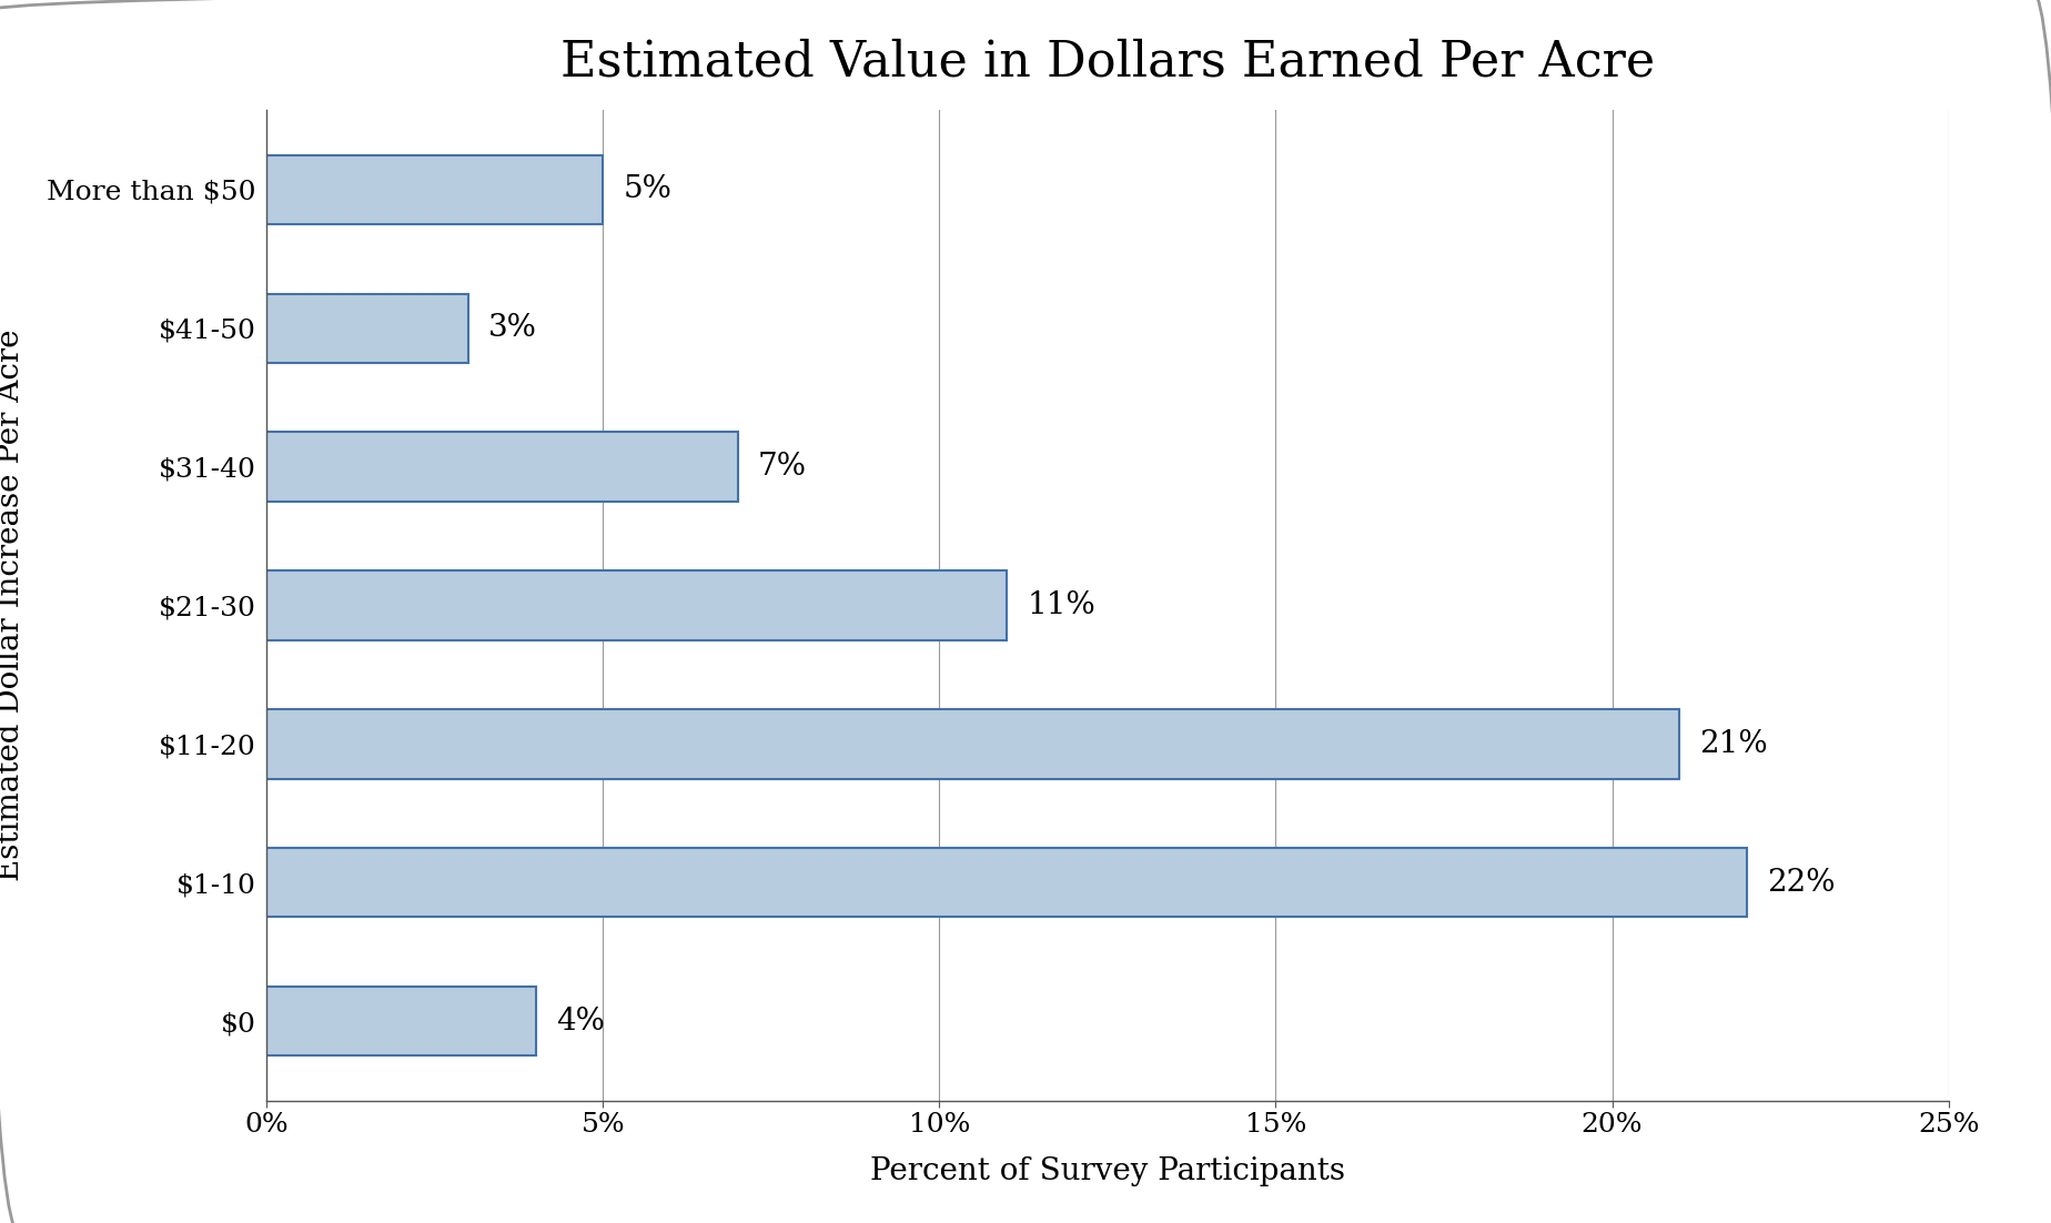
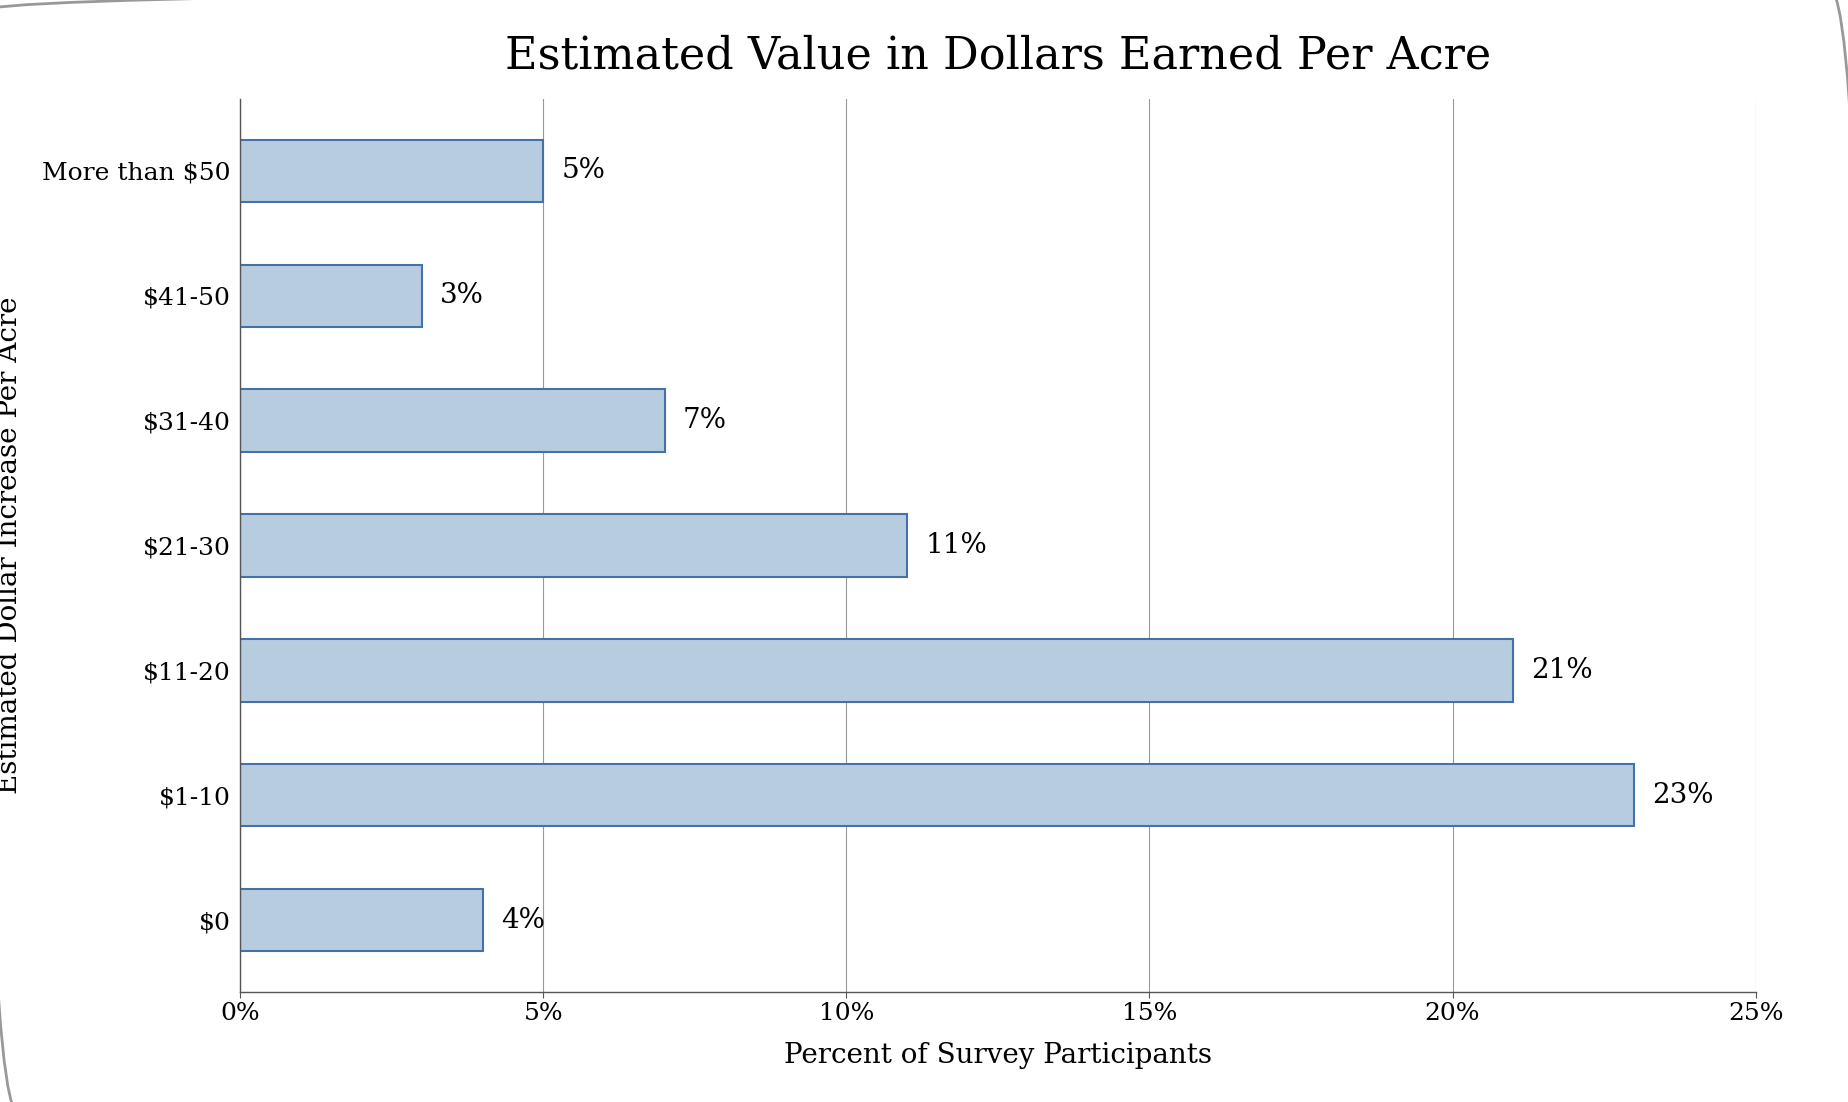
$1-10: 22% -> 23%
